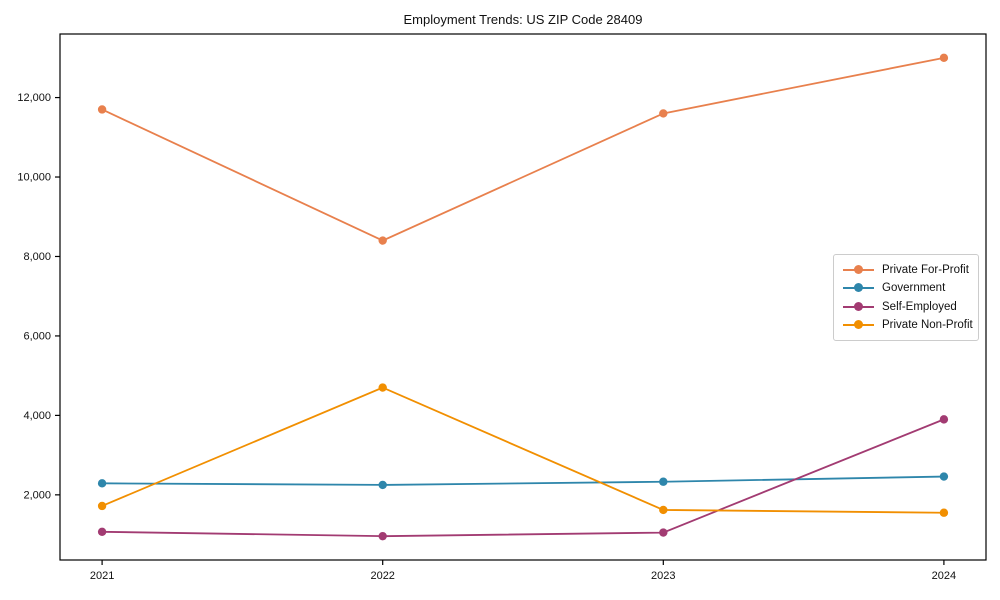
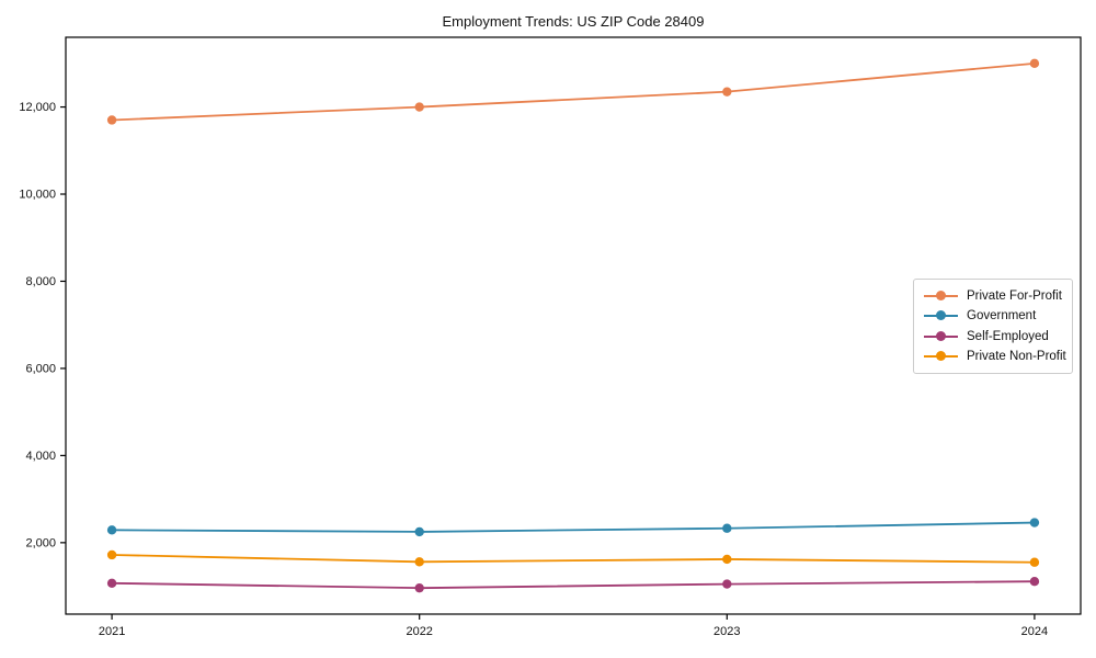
Private For-Profit/2022: 8400 -> 12000
Private Non-Profit/2022: 4700 -> 1600
Private For-Profit/2023: 11600 -> 12400
Self-Employed/2024: 3900 -> 1100
